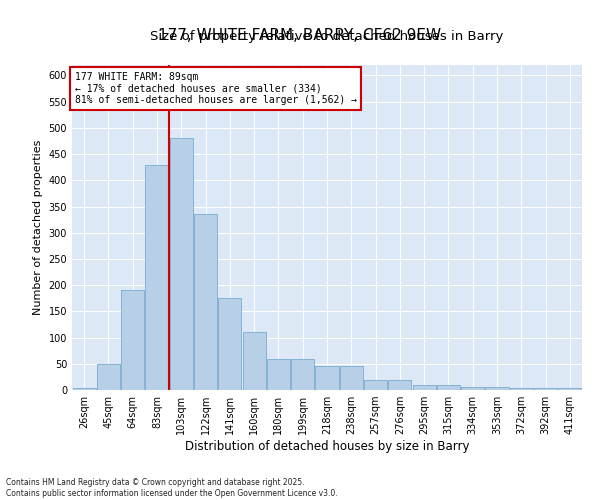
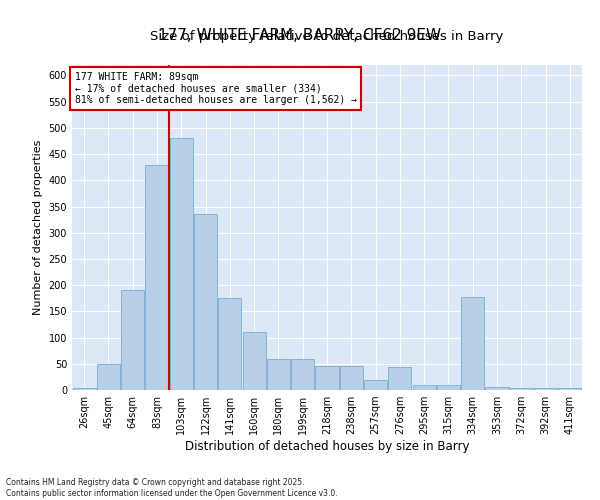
276sqm: 20 -> 44
334sqm: 5 -> 178
